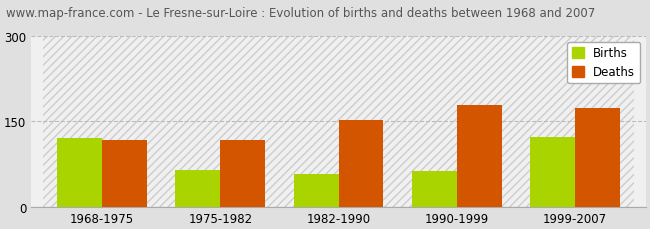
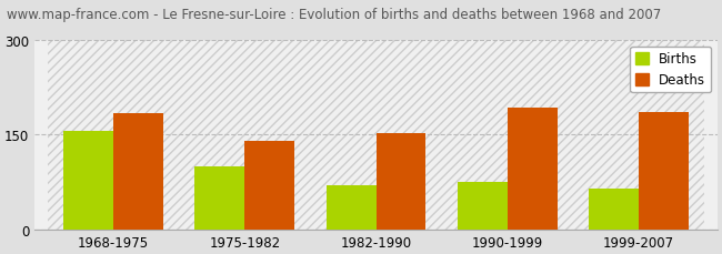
Births/1968-1975: 120 -> 156
Deaths/1968-1975: 118 -> 184
Births/1975-1982: 65 -> 100
Deaths/1975-1982: 118 -> 140
Births/1982-1990: 58 -> 70
Births/1990-1999: 63 -> 76
Deaths/1990-1999: 178 -> 192
Births/1999-2007: 122 -> 64
Deaths/1999-2007: 174 -> 186
